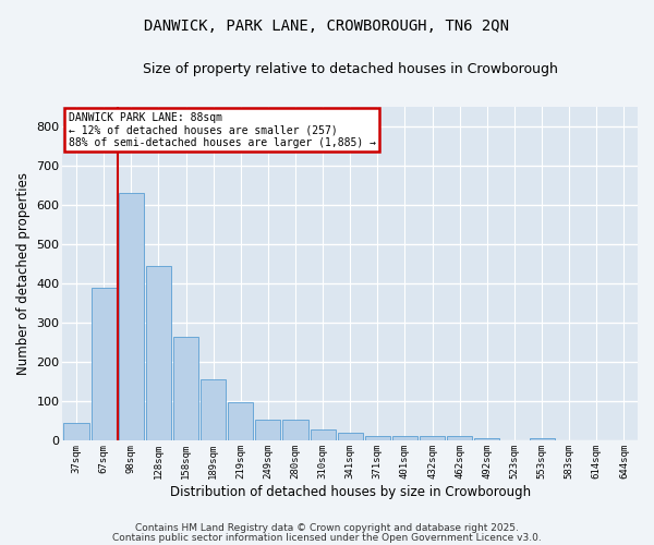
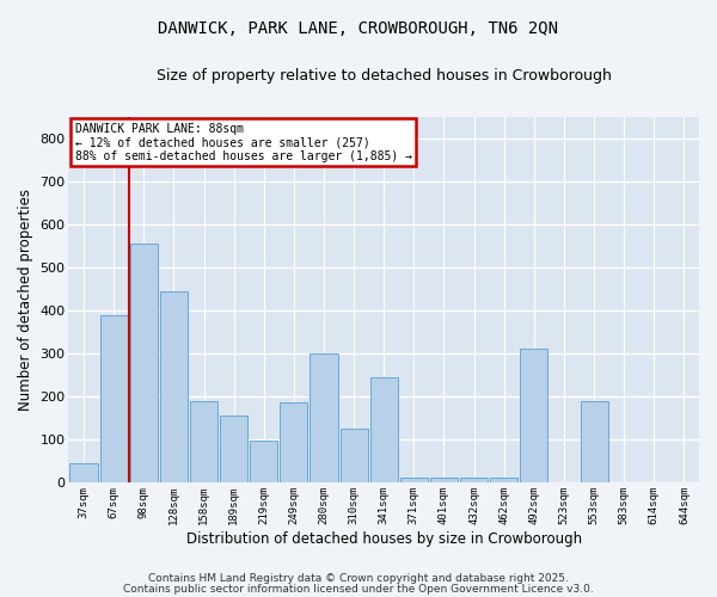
98sqm: 630 -> 555
158sqm: 265 -> 190
249sqm: 53 -> 185
280sqm: 53 -> 300
310sqm: 28 -> 125
341sqm: 18 -> 245
492sqm: 5 -> 310
553sqm: 5 -> 190
